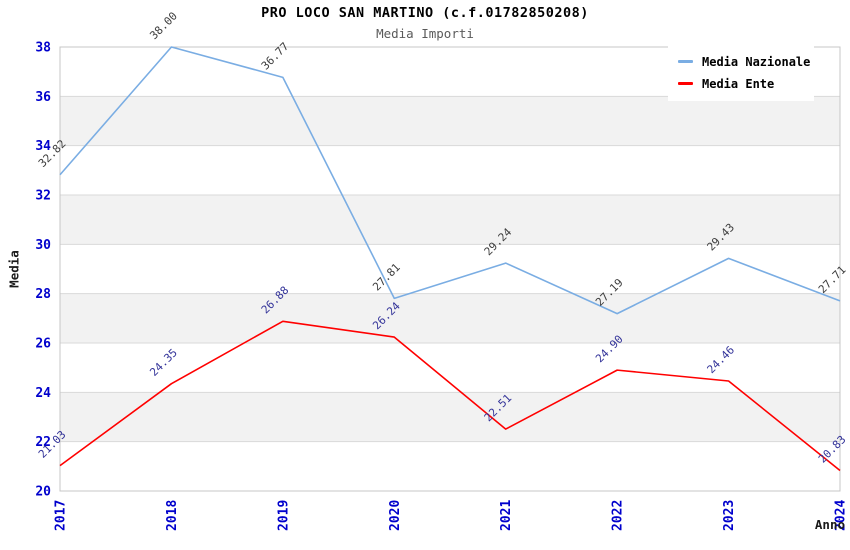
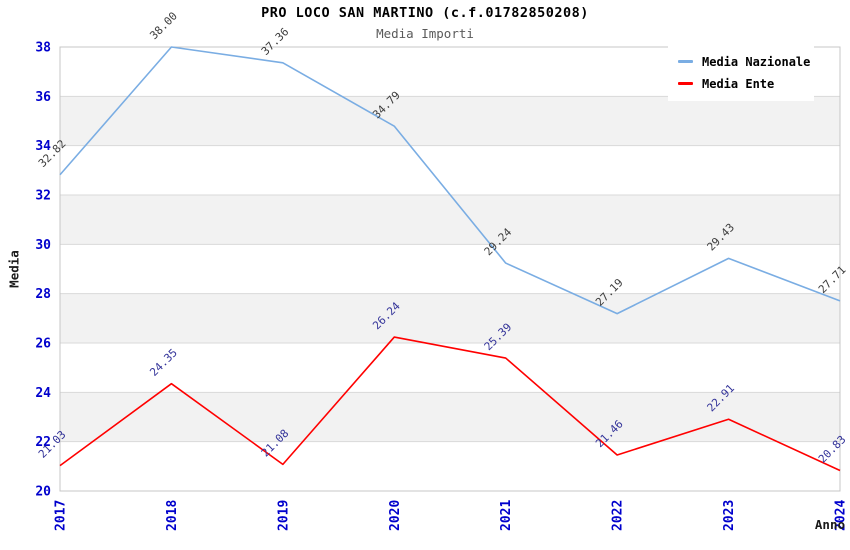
Media Nazionale/2019: 36.77 -> 37.36
Media Ente/2019: 26.88 -> 21.08
Media Nazionale/2020: 27.81 -> 34.79
Media Ente/2021: 22.51 -> 25.39
Media Ente/2022: 24.90 -> 21.46
Media Ente/2023: 24.46 -> 22.91
